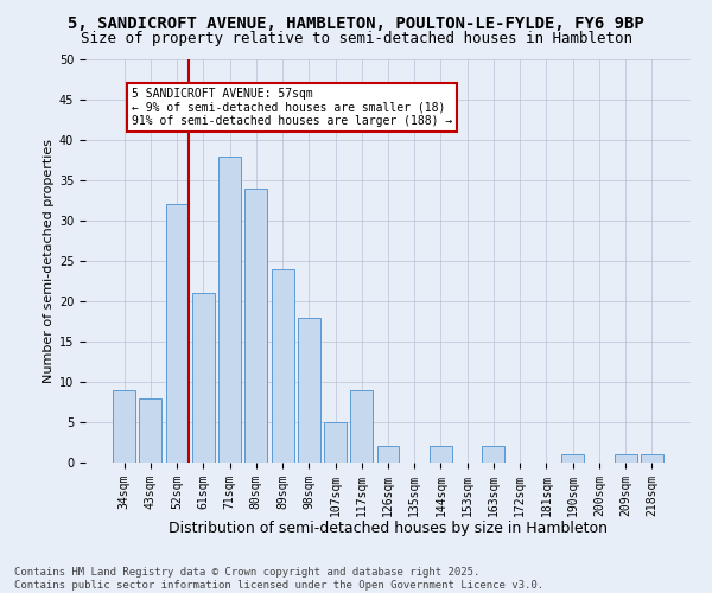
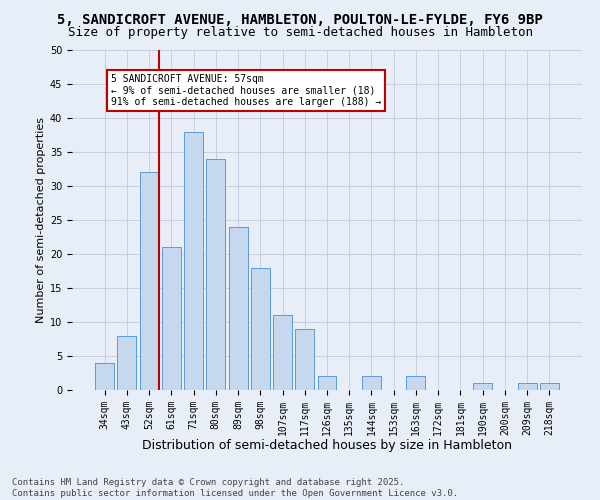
34sqm: 9 -> 4
107sqm: 5 -> 11
